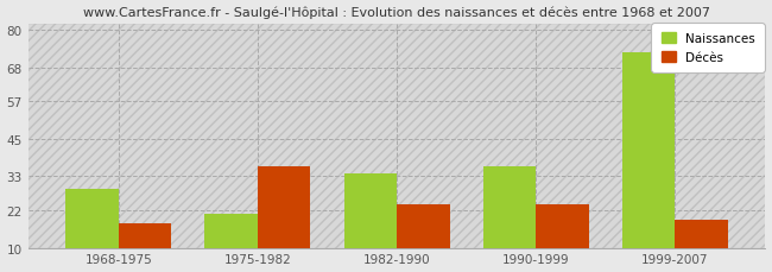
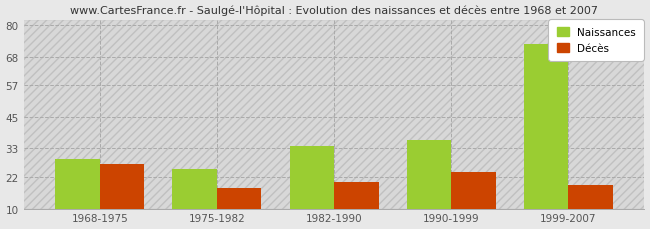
Décès/1968-1975: 18 -> 27
Naissances/1975-1982: 21 -> 25
Décès/1975-1982: 36 -> 18
Décès/1982-1990: 24 -> 20
